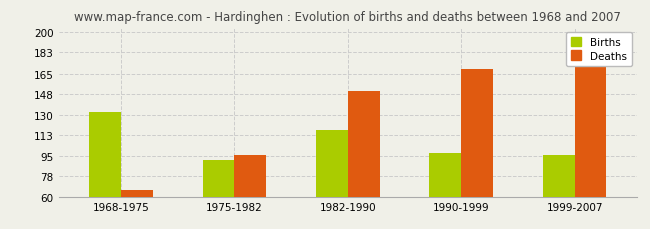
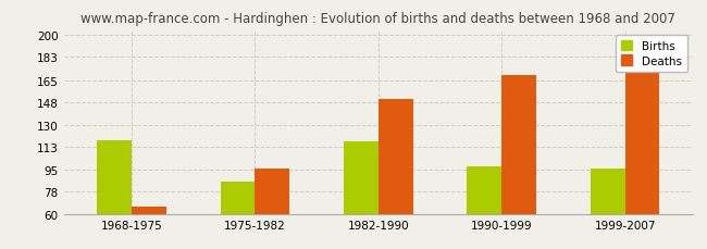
Births/1968-1975: 132 -> 118
Births/1975-1982: 91 -> 85
